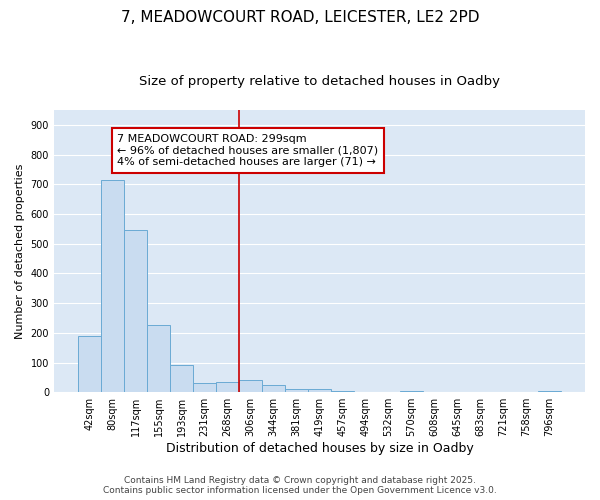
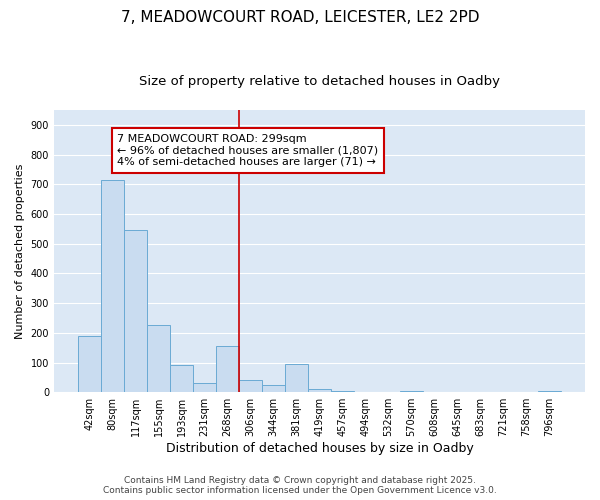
268sqm: 35 -> 155
381sqm: 12 -> 95
